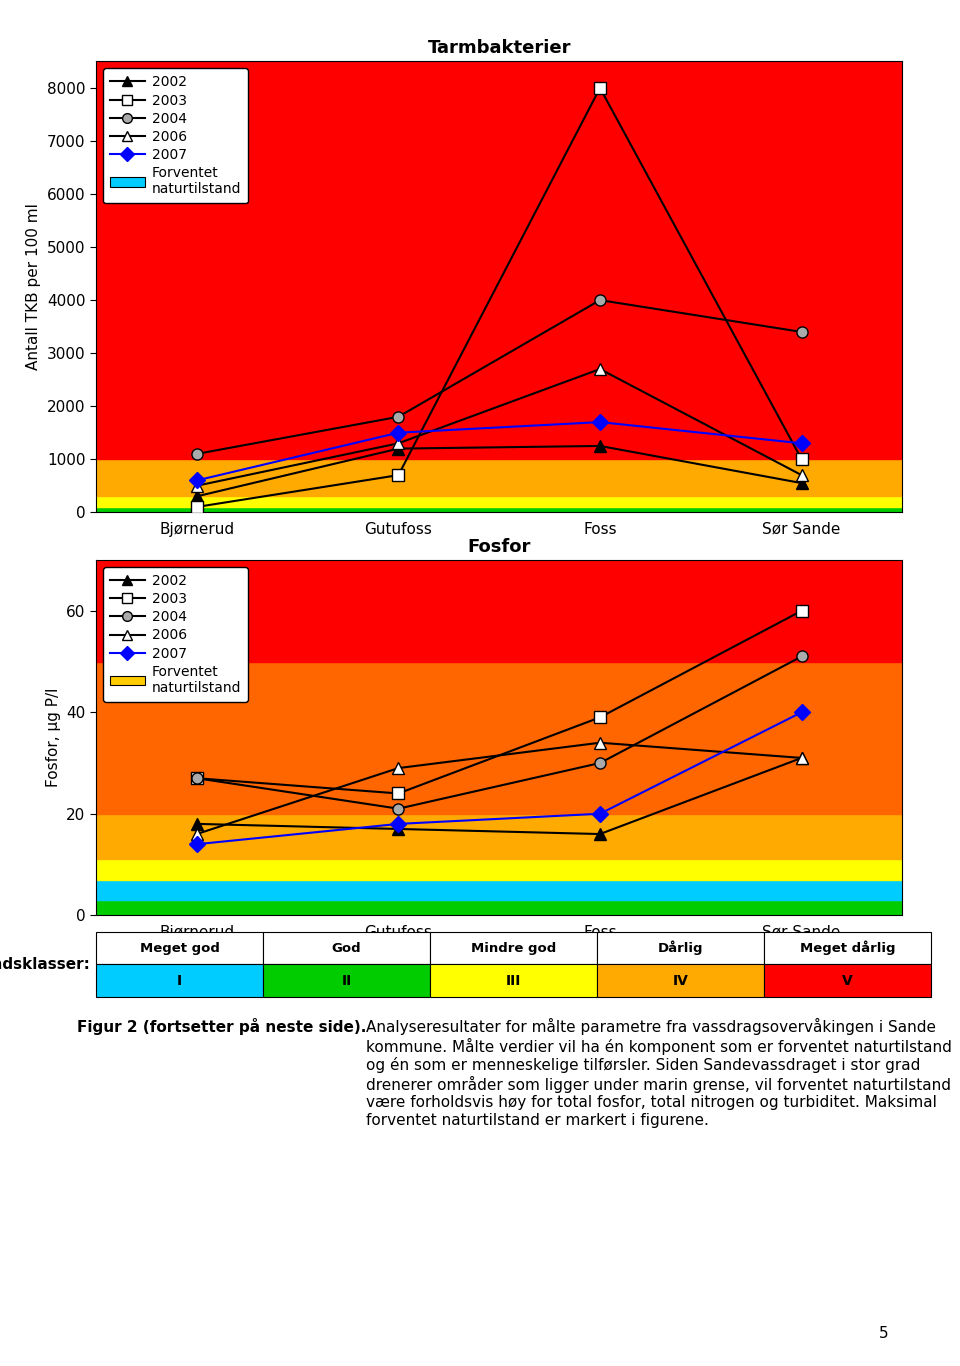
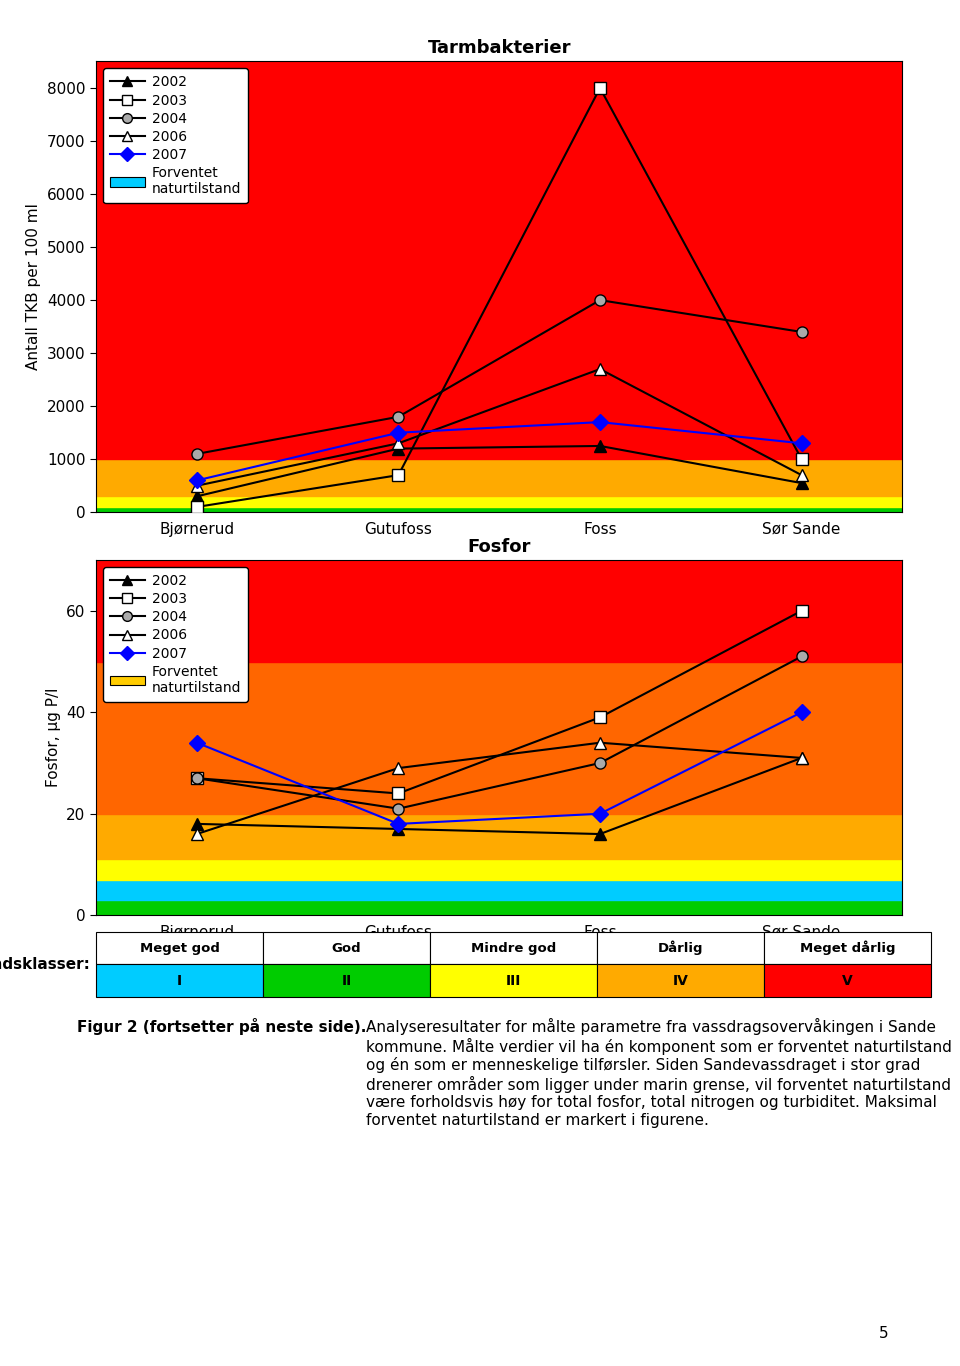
Fosfor/2007/Bjørnerud: 14 -> 34
